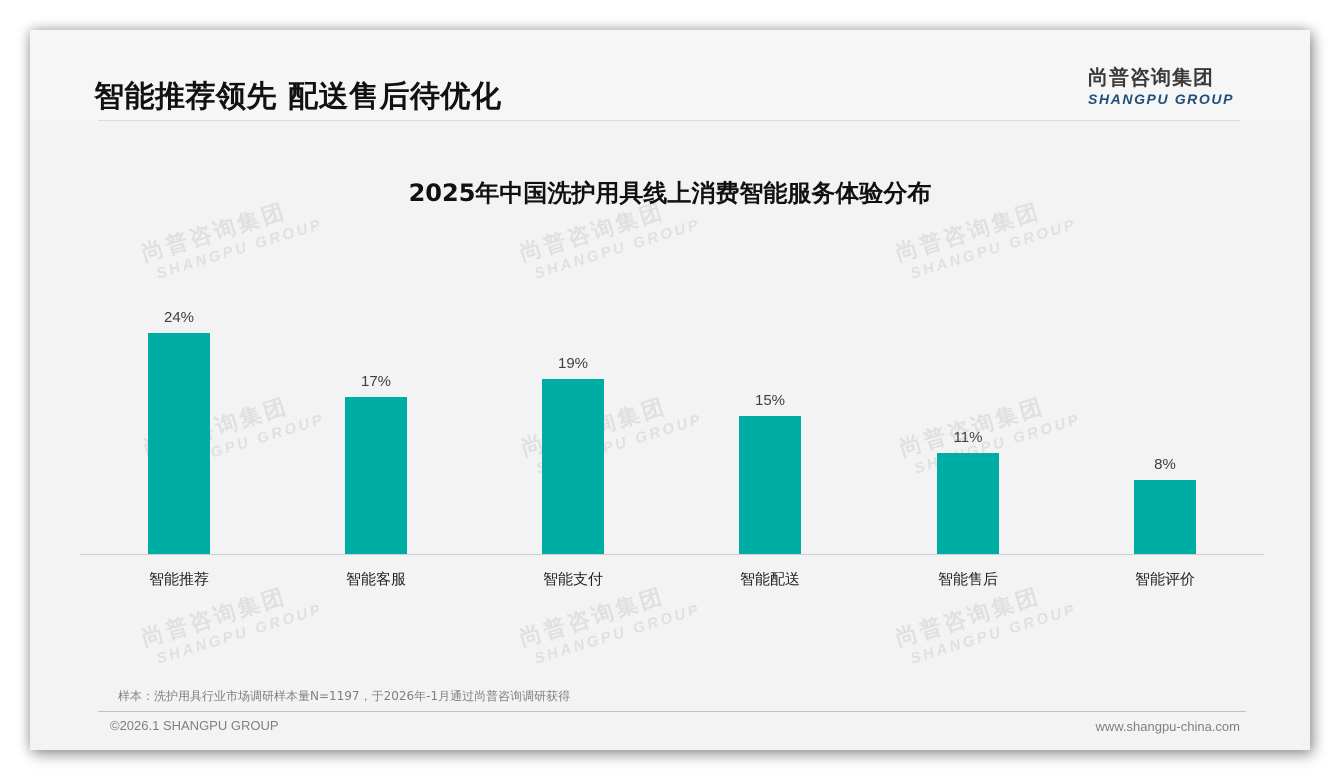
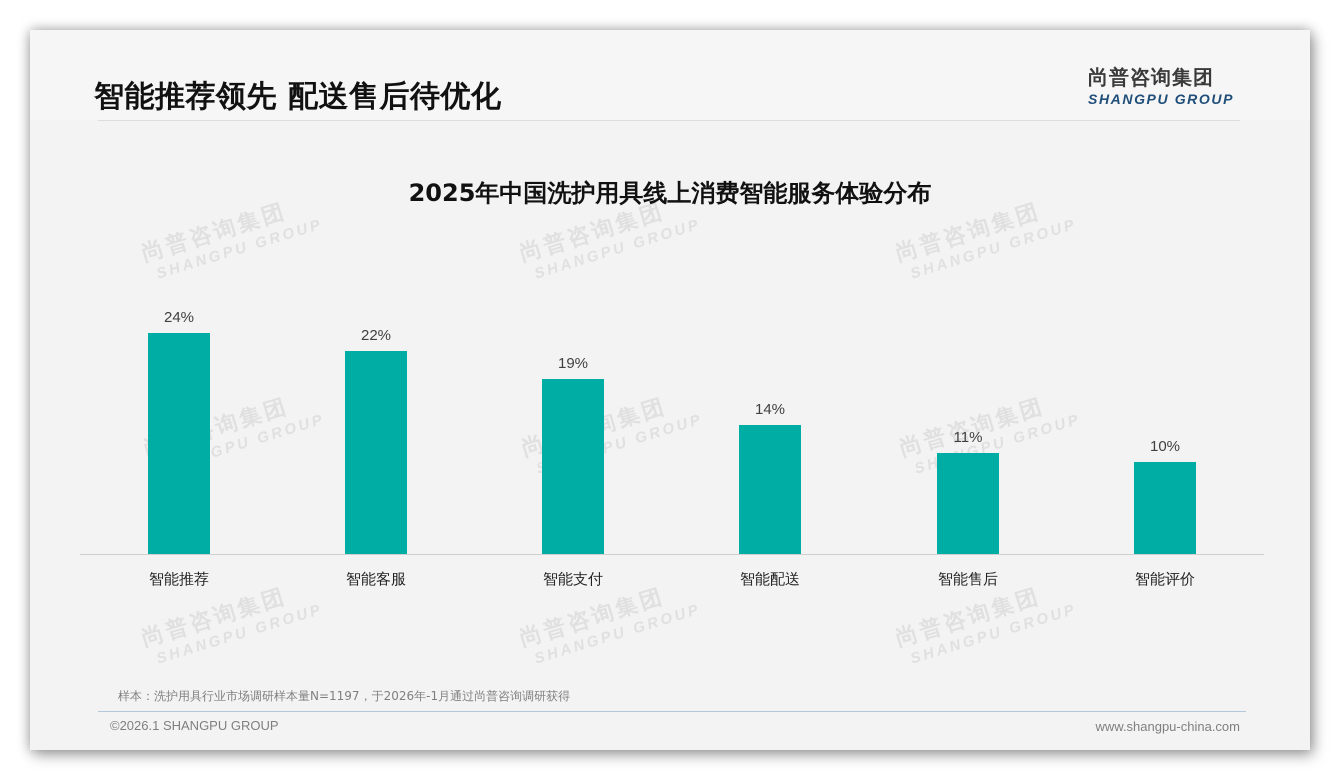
智能客服: 17% -> 22%
智能配送: 15% -> 14%
智能评价: 8% -> 10%
